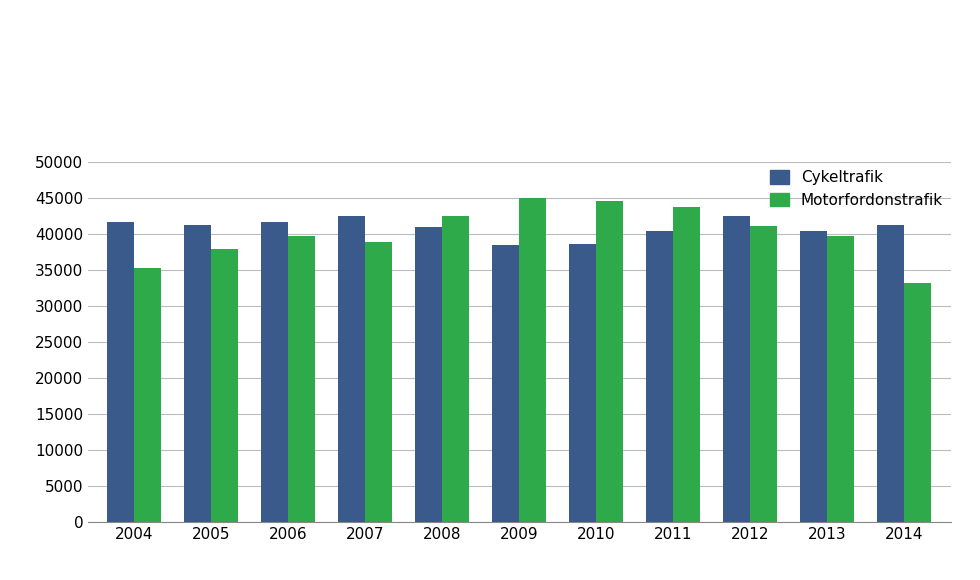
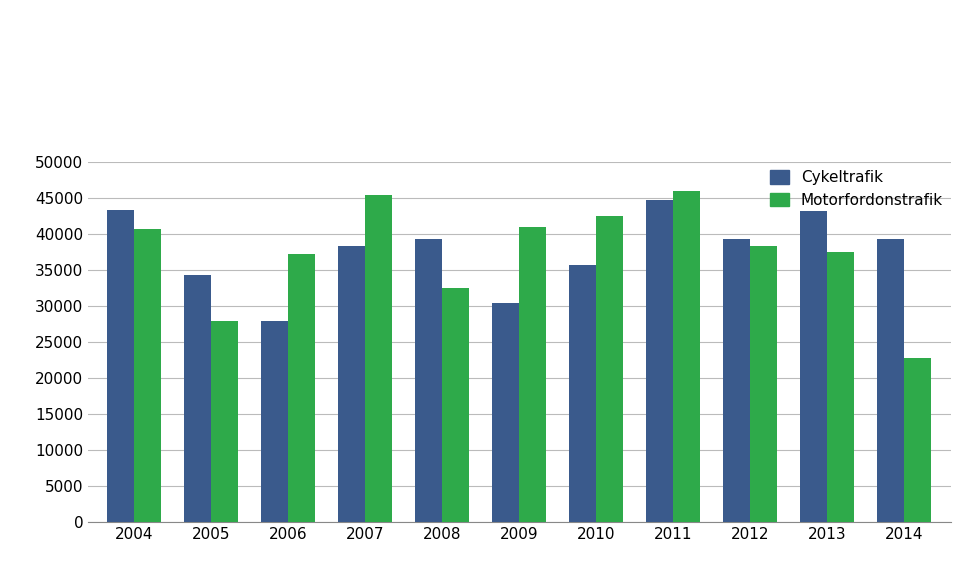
Cykeltrafik/2004: 41700 -> 43400
Motorfordonstrafik/2004: 35300 -> 40800
Cykeltrafik/2005: 41300 -> 34400
Motorfordonstrafik/2005: 38000 -> 28000
Cykeltrafik/2006: 41700 -> 28000
Motorfordonstrafik/2006: 39700 -> 37200
Cykeltrafik/2007: 42500 -> 38400
Motorfordonstrafik/2007: 39000 -> 45400
Cykeltrafik/2008: 41000 -> 39400
Motorfordonstrafik/2008: 42500 -> 32600
Cykeltrafik/2009: 38500 -> 30400
Motorfordonstrafik/2009: 45000 -> 41000
Cykeltrafik/2010: 38700 -> 35800
Motorfordonstrafik/2010: 44700 -> 42600
Cykeltrafik/2011: 40500 -> 44800
Motorfordonstrafik/2011: 43800 -> 46000
Cykeltrafik/2012: 42500 -> 39400
Motorfordonstrafik/2012: 41200 -> 38400
Cykeltrafik/2013: 40500 -> 43200
Motorfordonstrafik/2013: 39700 -> 37600
Cykeltrafik/2014: 41300 -> 39400
Motorfordonstrafik/2014: 33300 -> 22800
